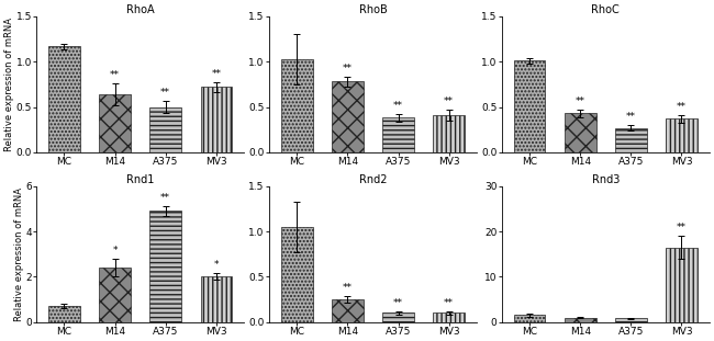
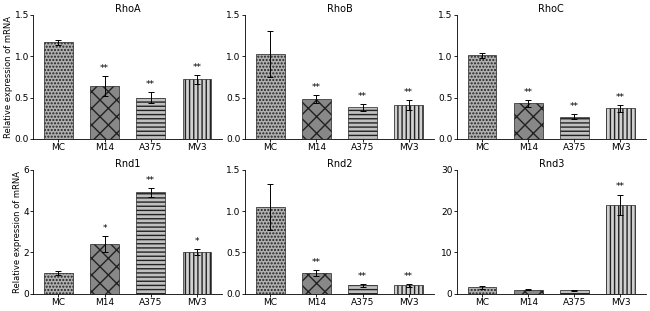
RhoB/M14: 0.78 -> 0.48
Rnd1/MC: 0.7 -> 1.0
Rnd3/MV3: 16.5 -> 21.5
